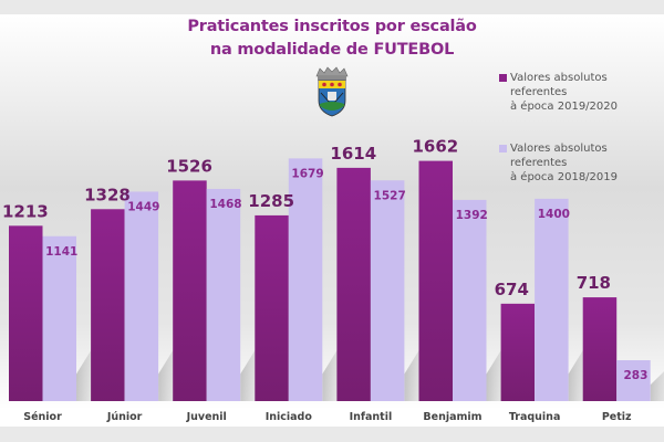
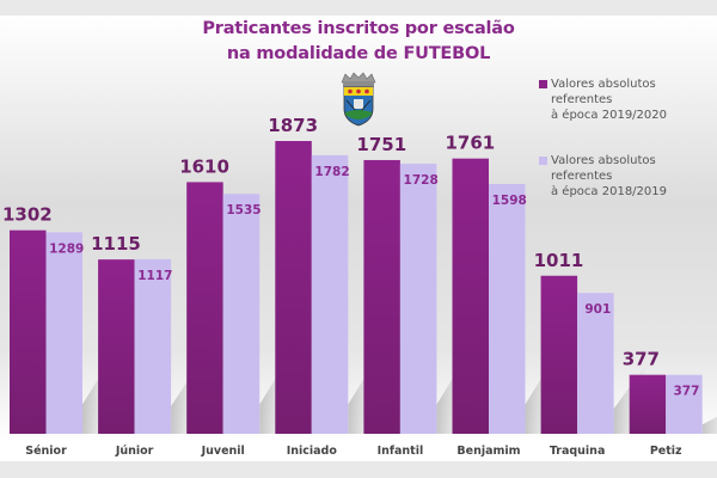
Valores absolutos referentes à época 2019/2020/Sénior: 1213 -> 1302
Valores absolutos referentes à época 2018/2019/Sénior: 1141 -> 1289
Valores absolutos referentes à época 2019/2020/Júnior: 1328 -> 1115
Valores absolutos referentes à época 2018/2019/Júnior: 1449 -> 1117
Valores absolutos referentes à época 2019/2020/Juvenil: 1526 -> 1610
Valores absolutos referentes à época 2018/2019/Juvenil: 1468 -> 1535
Valores absolutos referentes à época 2019/2020/Iniciado: 1285 -> 1873
Valores absolutos referentes à época 2018/2019/Iniciado: 1679 -> 1782
Valores absolutos referentes à época 2019/2020/Infantil: 1614 -> 1751
Valores absolutos referentes à época 2018/2019/Infantil: 1527 -> 1728
Valores absolutos referentes à época 2019/2020/Benjamim: 1662 -> 1761
Valores absolutos referentes à época 2018/2019/Benjamim: 1392 -> 1598
Valores absolutos referentes à época 2019/2020/Traquina: 674 -> 1011
Valores absolutos referentes à época 2018/2019/Traquina: 1400 -> 901
Valores absolutos referentes à época 2019/2020/Petiz: 718 -> 377
Valores absolutos referentes à época 2018/2019/Petiz: 283 -> 377
